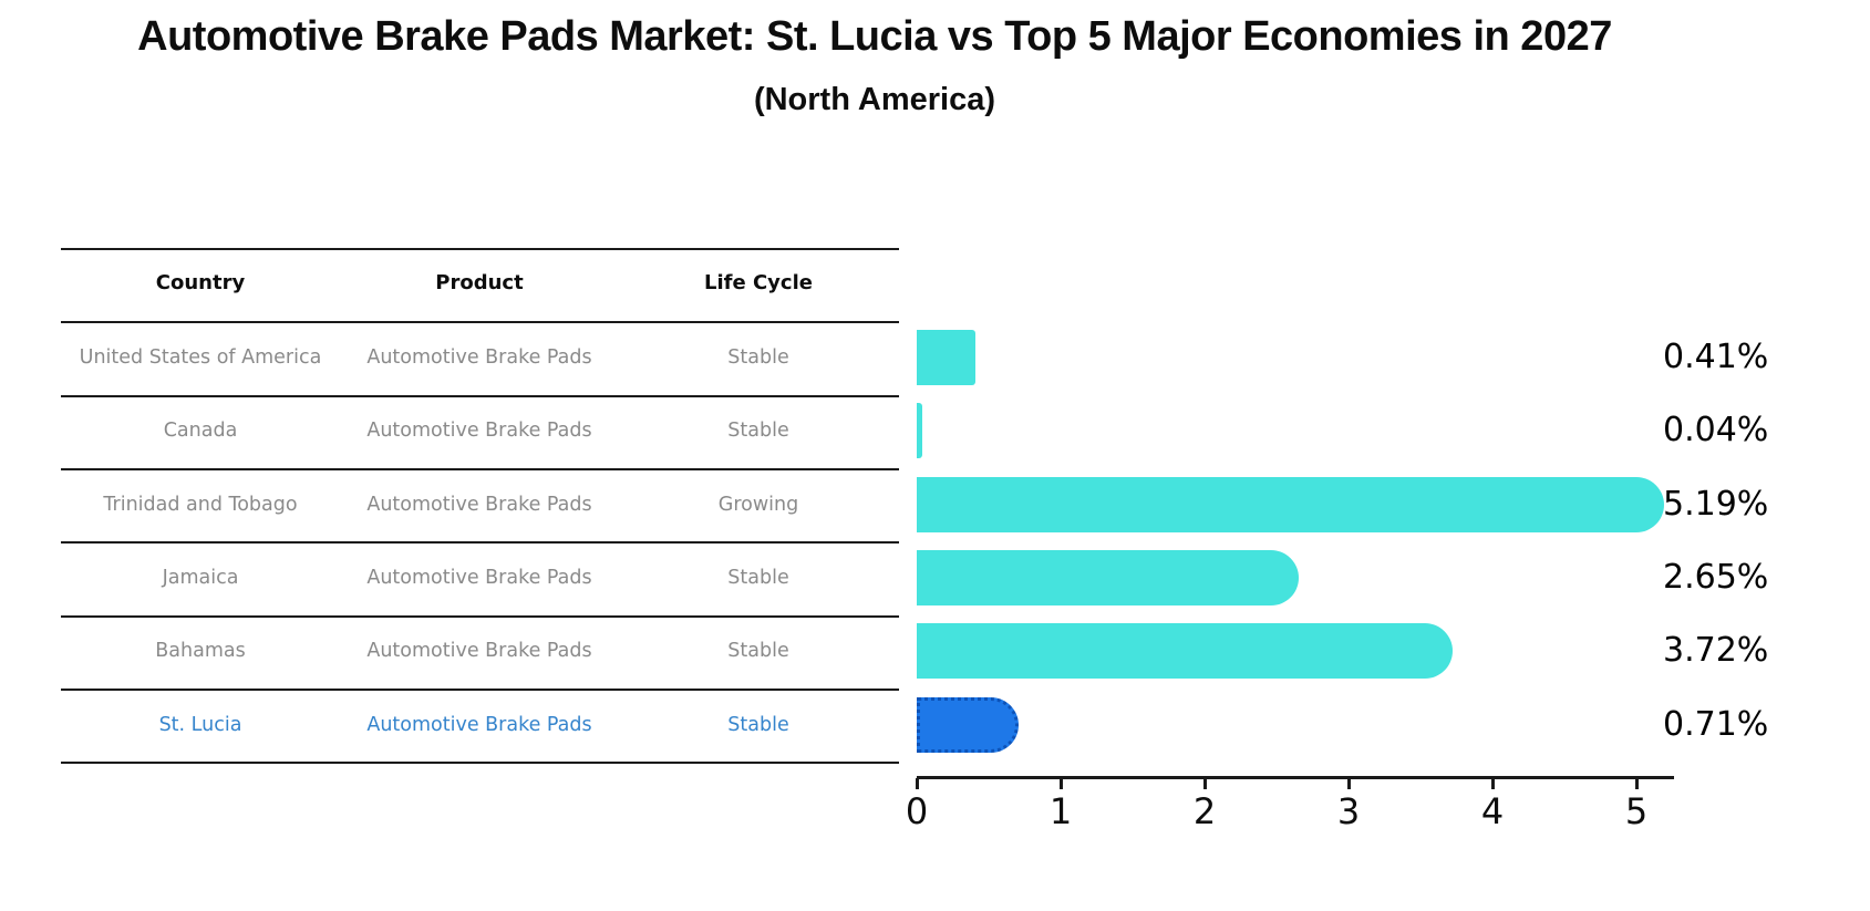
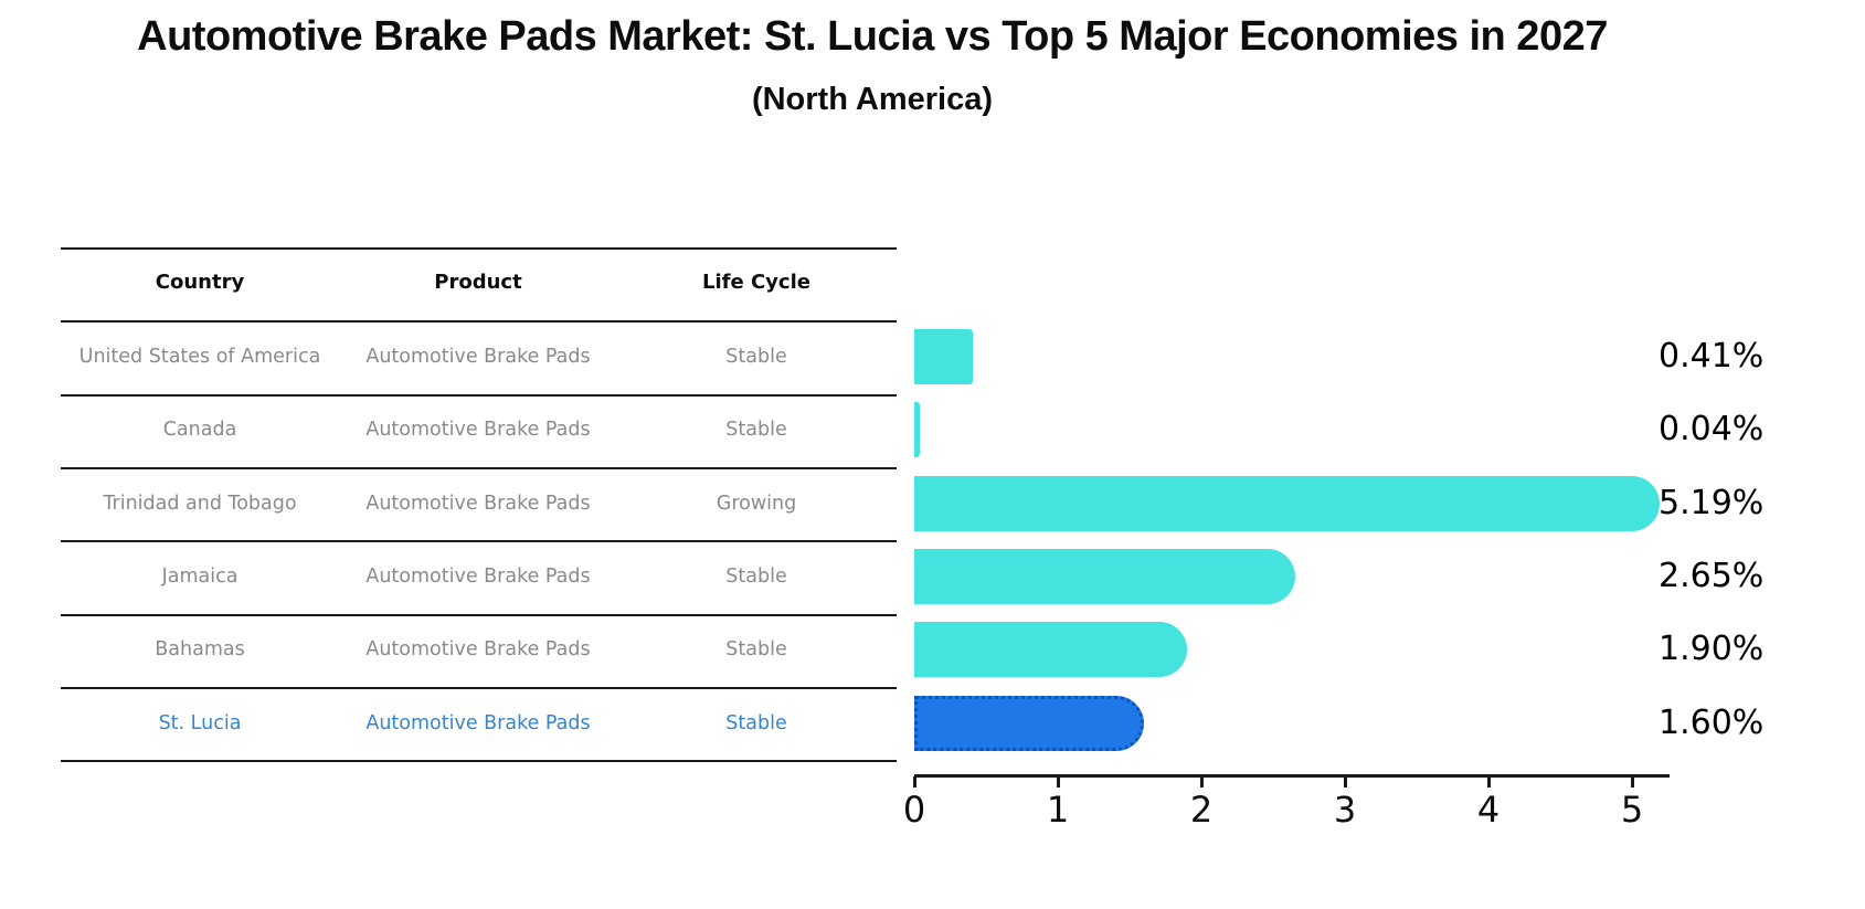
Bahamas: 3.72% -> 1.90%
St. Lucia: 0.71% -> 1.60%
